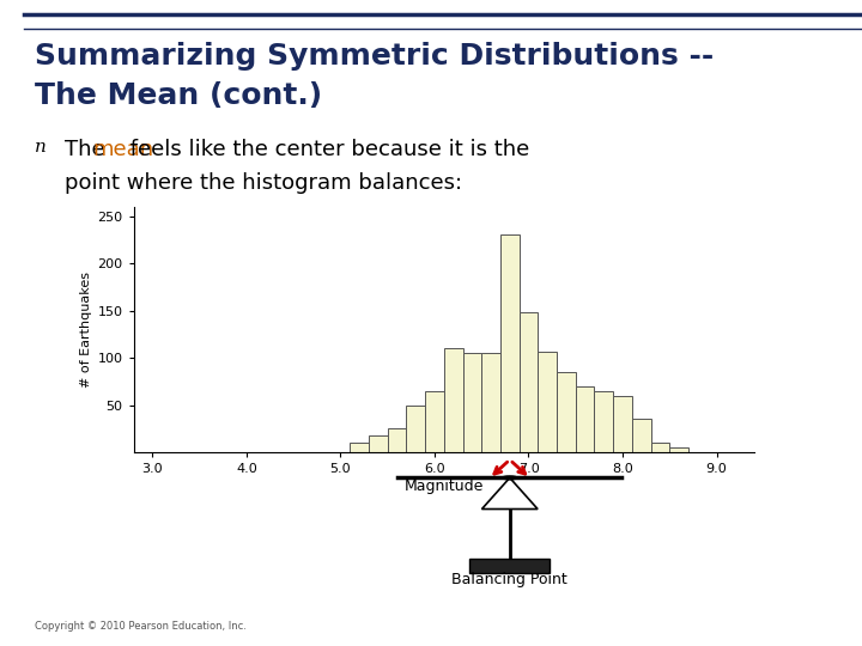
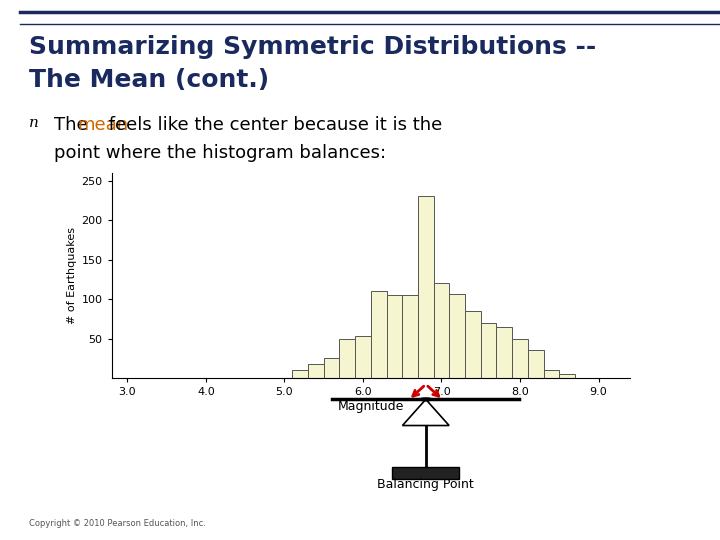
6.0: 64 -> 53
7.0: 148 -> 120
8.0: 60 -> 50
